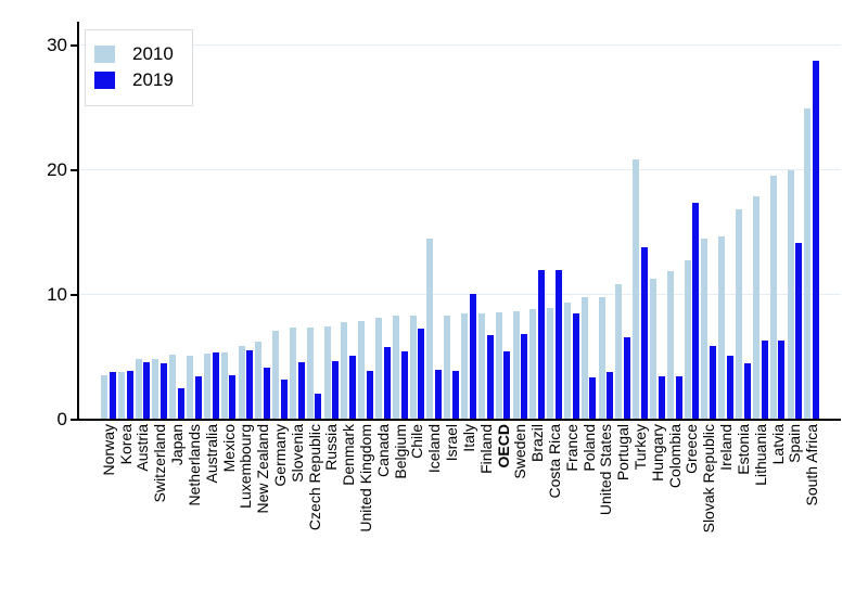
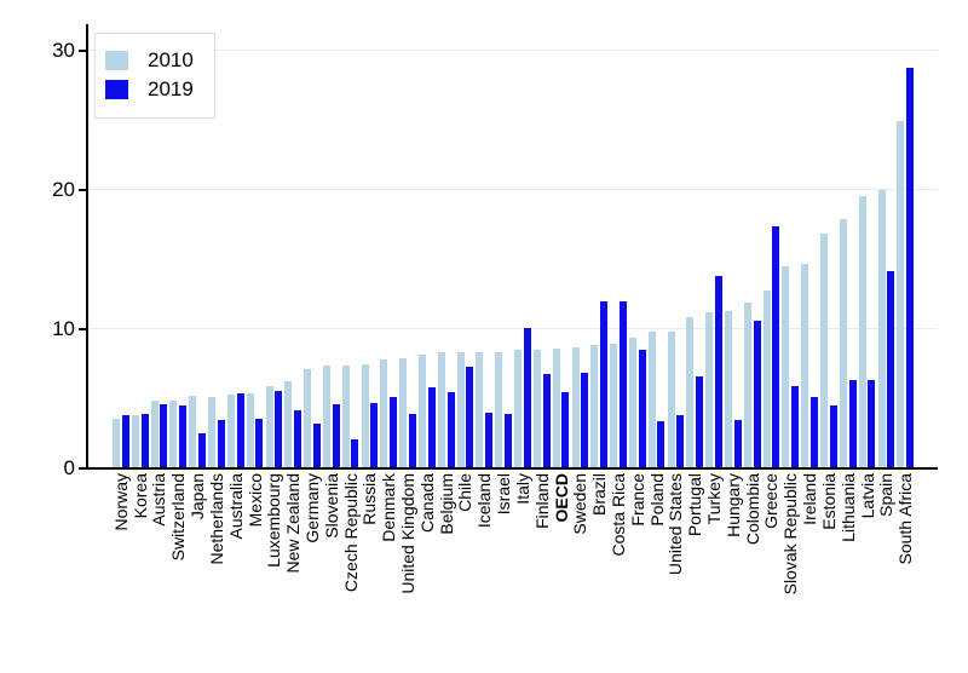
2010/Iceland: 14.4 -> 8.3
2010/Turkey: 20.8 -> 11.1
2019/Colombia: 3.4 -> 10.5
